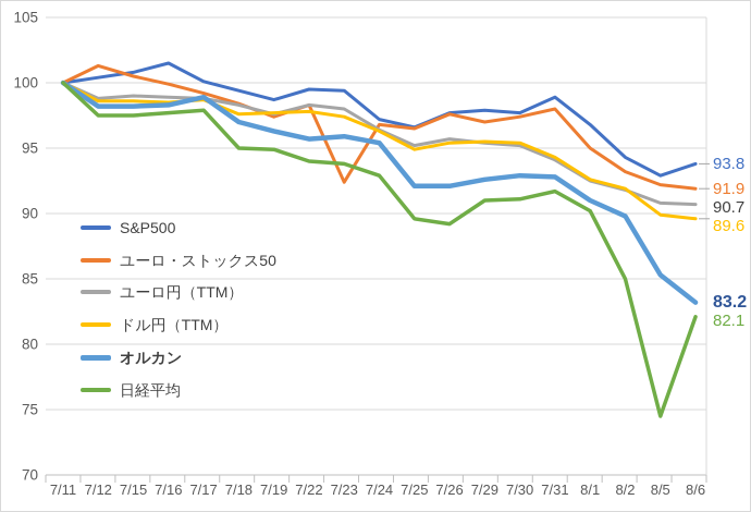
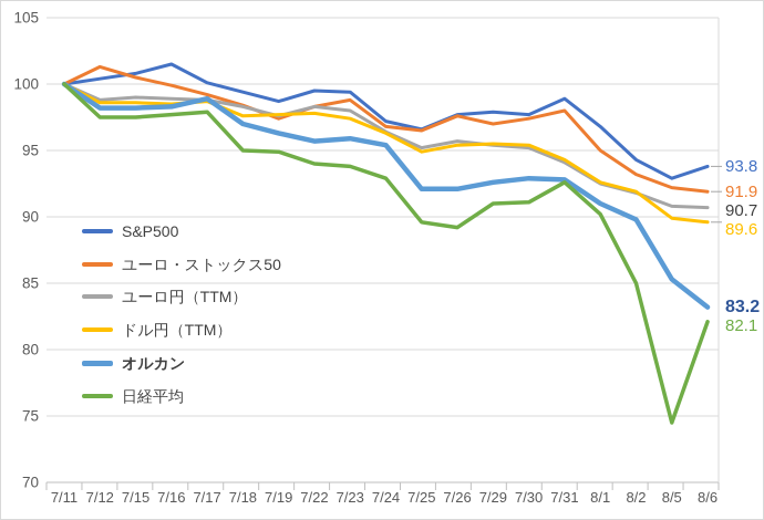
ユーロ・ストックス50/7/23: 92.4 -> 98.8
日経平均/7/31: 91.7 -> 92.6
